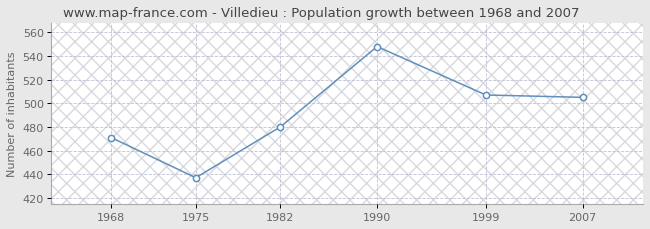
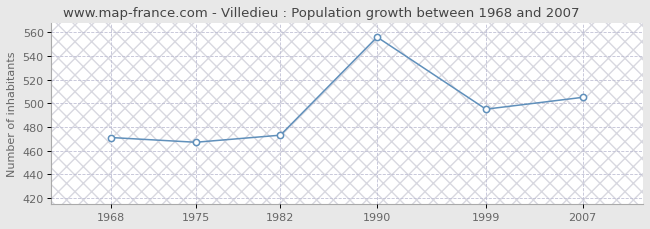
1975: 437 -> 467
1982: 480 -> 473
1990: 548 -> 556
1999: 507 -> 495
